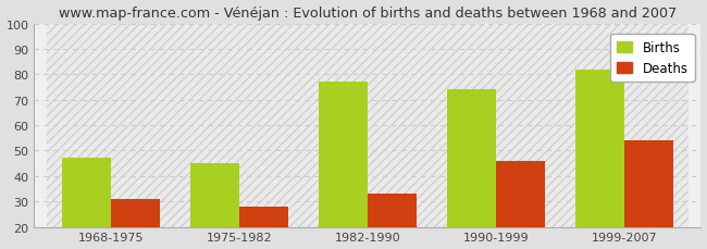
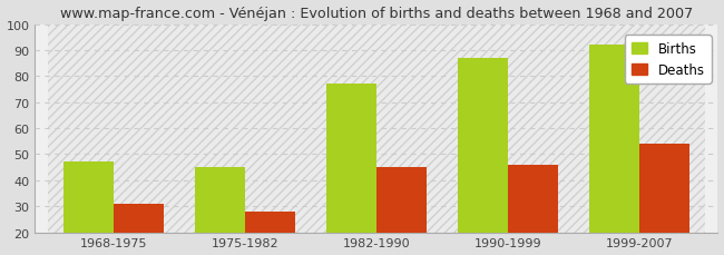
Deaths/1982-1990: 33 -> 45
Births/1990-1999: 74 -> 87
Births/1999-2007: 82 -> 92
